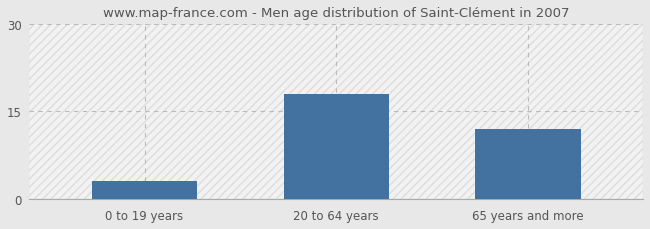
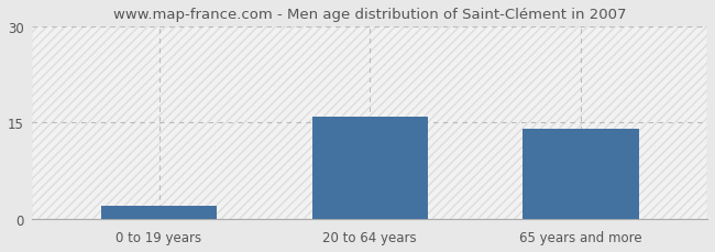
0 to 19 years: 3 -> 2
20 to 64 years: 18 -> 16
65 years and more: 12 -> 14
